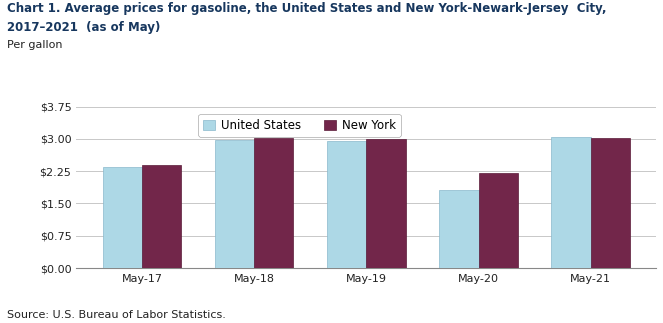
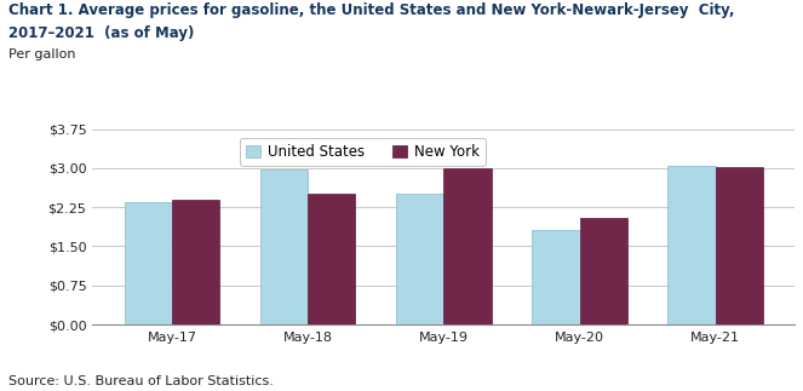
New York/May-18: $3.01 -> $2.50
United States/May-19: $2.96 -> $2.50
New York/May-20: $2.20 -> $2.05
